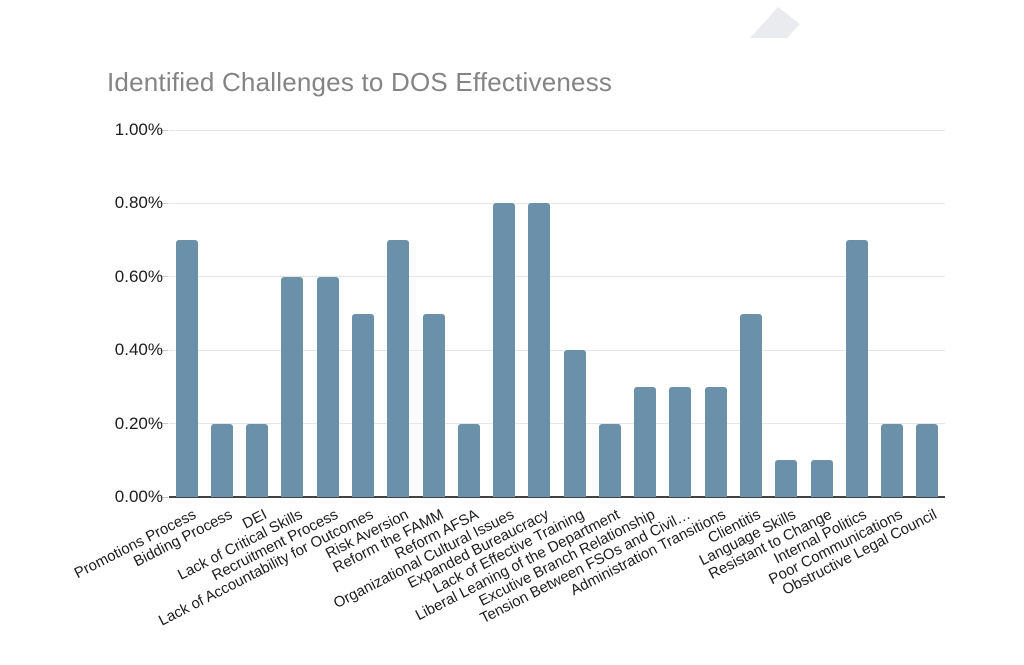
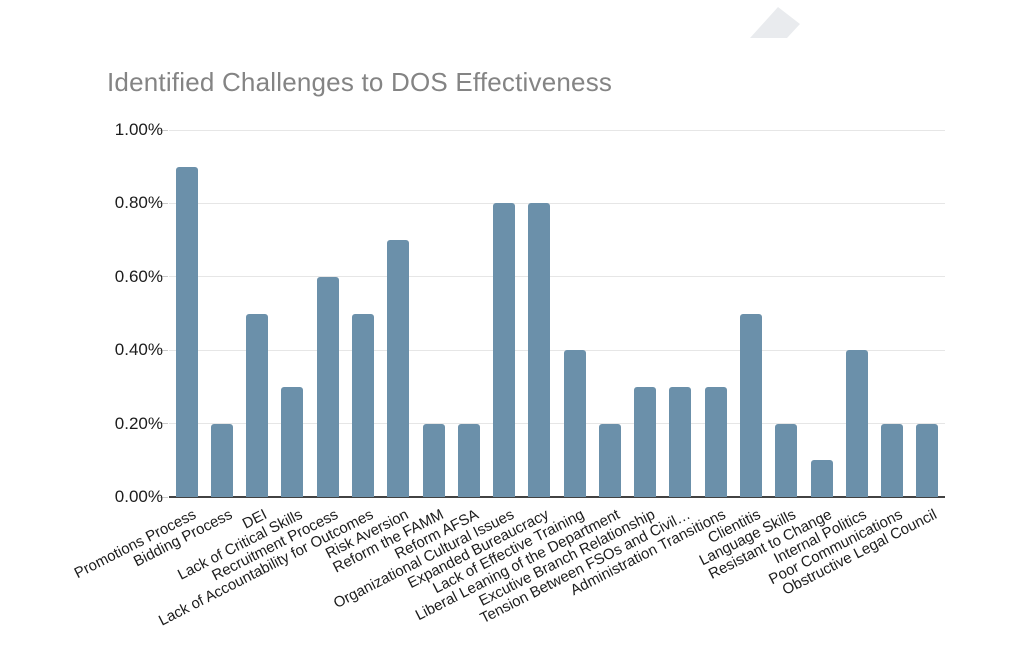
Promotions Process: 0.7% -> 0.9%
DEI: 0.2% -> 0.5%
Lack of Critical Skills: 0.6% -> 0.3%
Reform the FAMM: 0.5% -> 0.2%
Language Skills: 0.1% -> 0.2%
Internal Politics: 0.7% -> 0.4%
